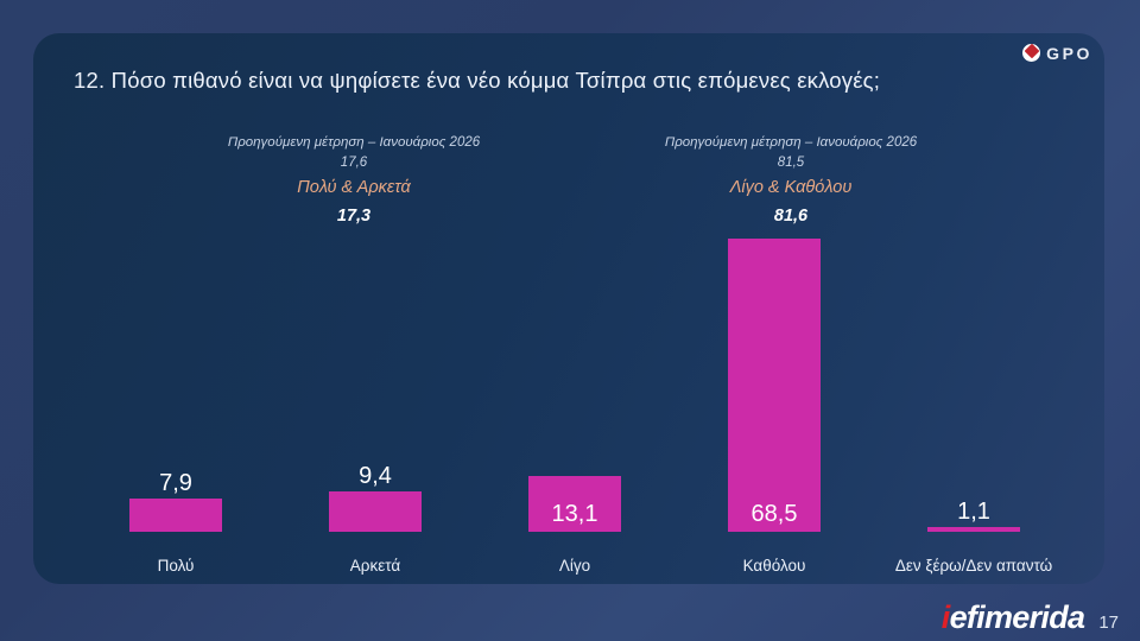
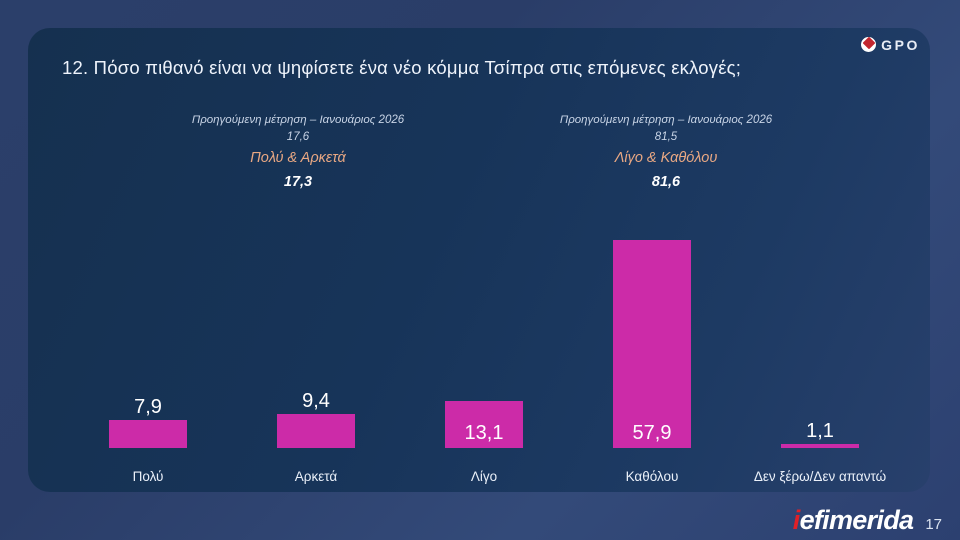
Καθόλου: 68,5 -> 57,9
